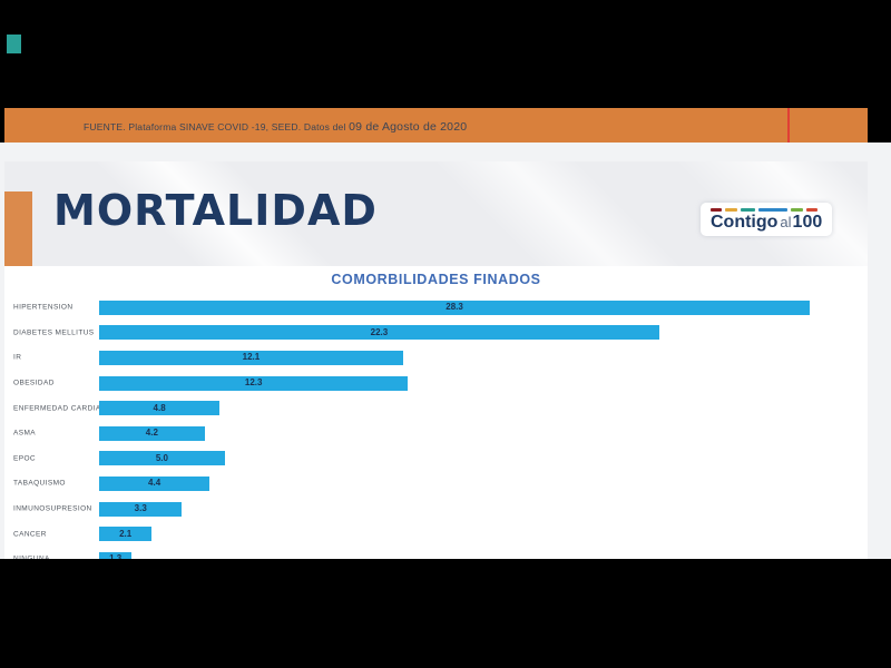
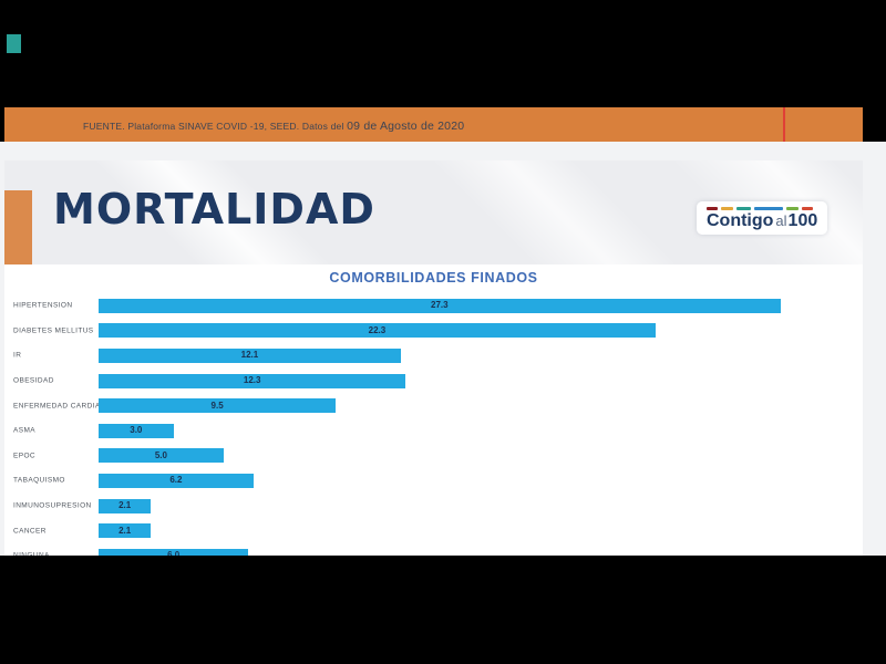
HIPERTENSION: 28.3 -> 27.3
ENFERMEDAD CARDIACA: 4.8 -> 9.5
ASMA: 4.2 -> 3.0
TABAQUISMO: 4.4 -> 6.2
INMUNOSUPRESION: 3.3 -> 2.1
NINGUNA: 1.3 -> 6.0
